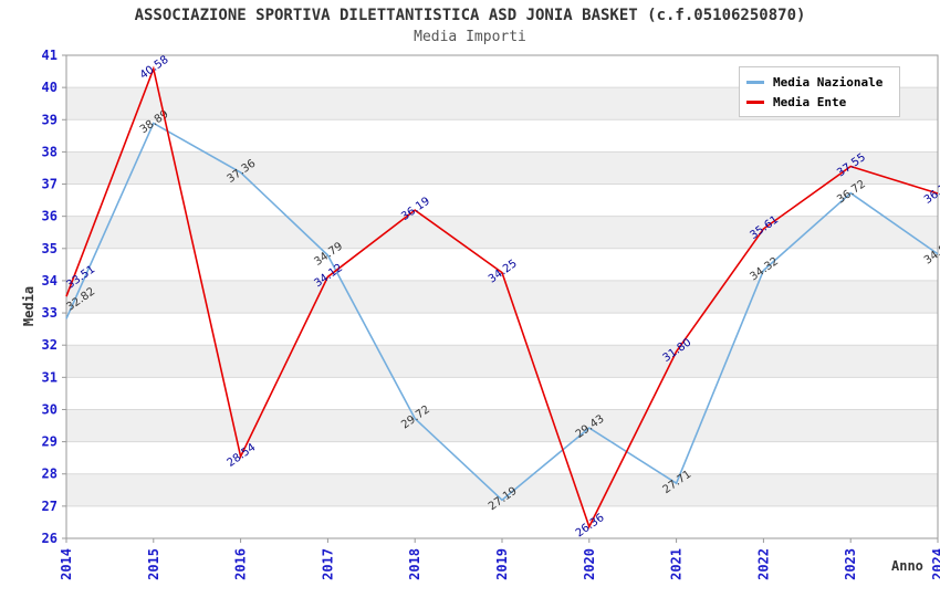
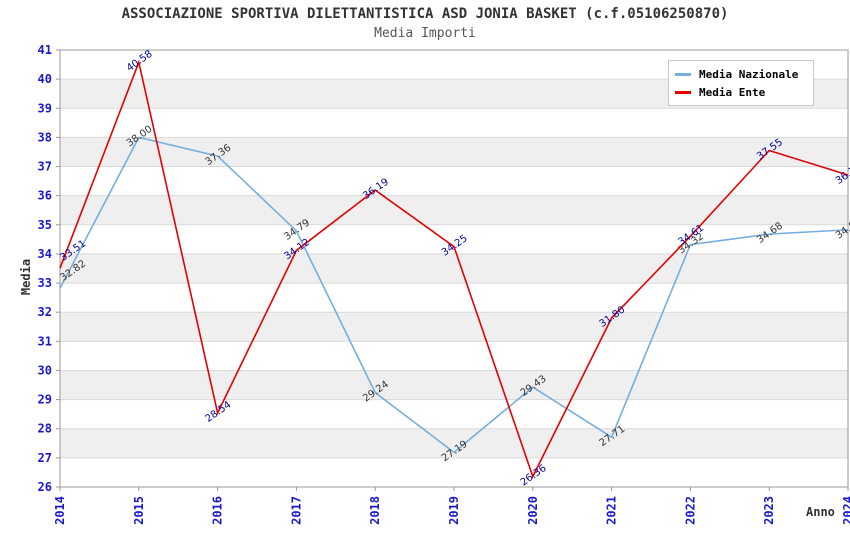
Media Nazionale/2015: 38.89 -> 38.00
Media Nazionale/2018: 29.72 -> 29.24
Media Ente/2022: 35.61 -> 34.61
Media Nazionale/2023: 36.72 -> 34.68
